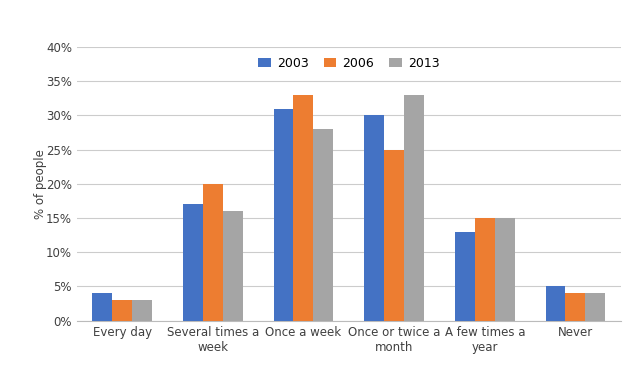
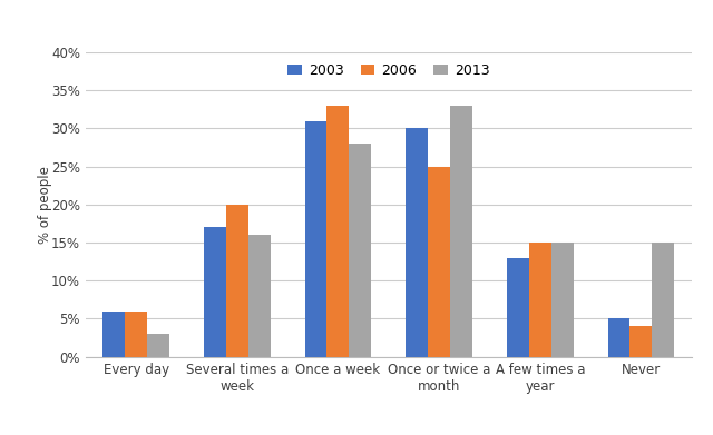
2003/Every day: 4% -> 6%
2006/Every day: 3% -> 6%
2013/Never: 4% -> 15%
